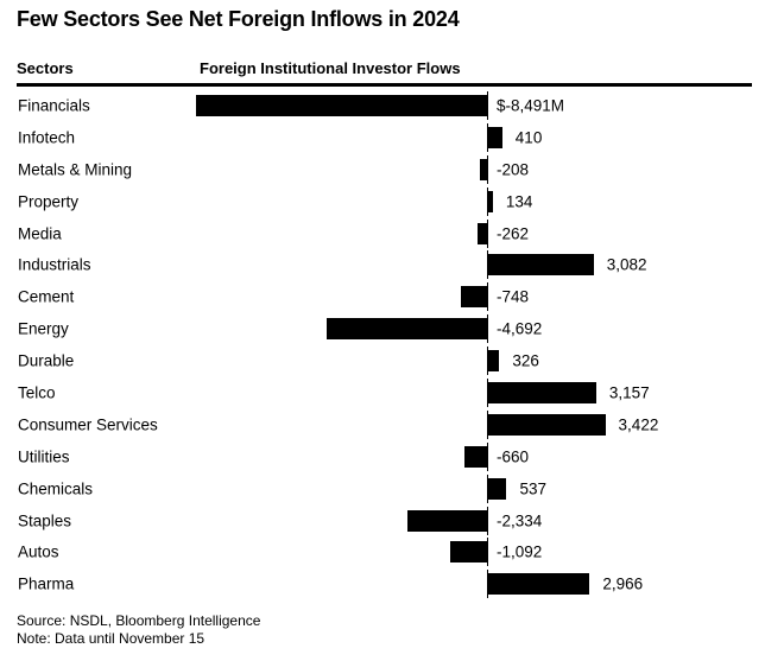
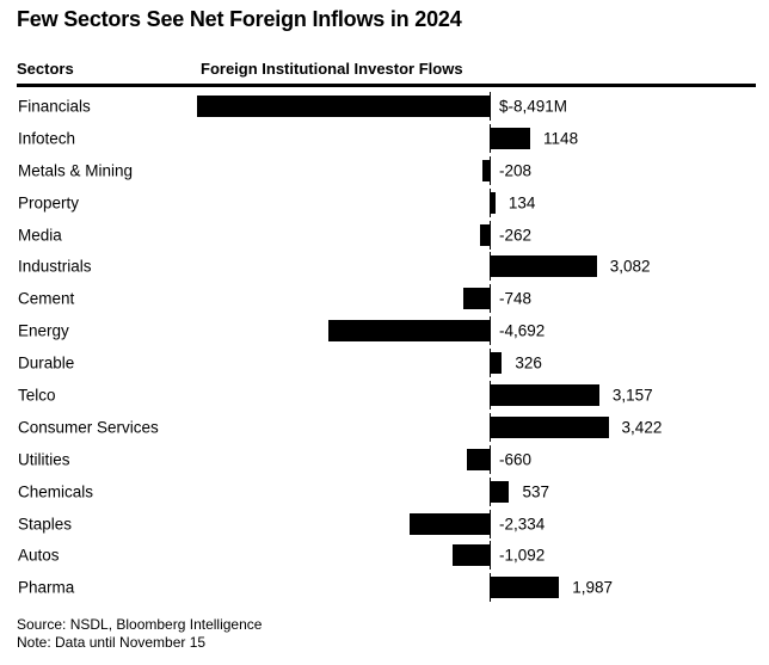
Infotech: 410 -> 1148
Pharma: 2,966 -> 1,987
